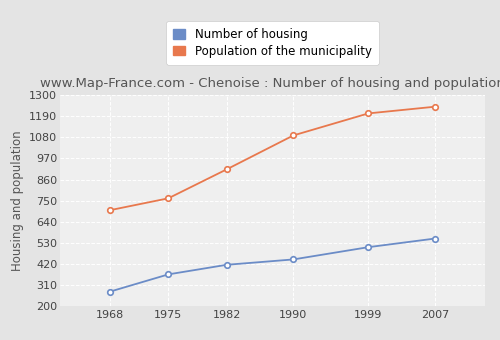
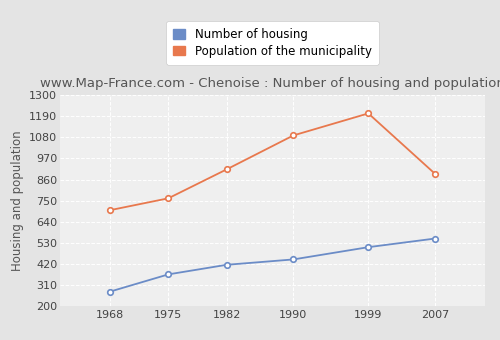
Population of the municipality/2007: 1240 -> 890
